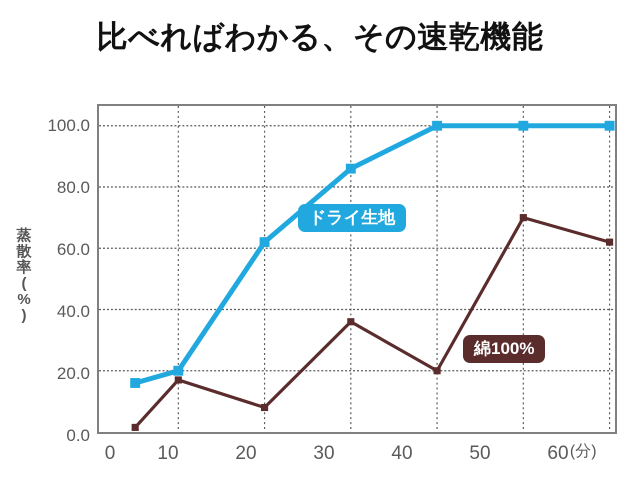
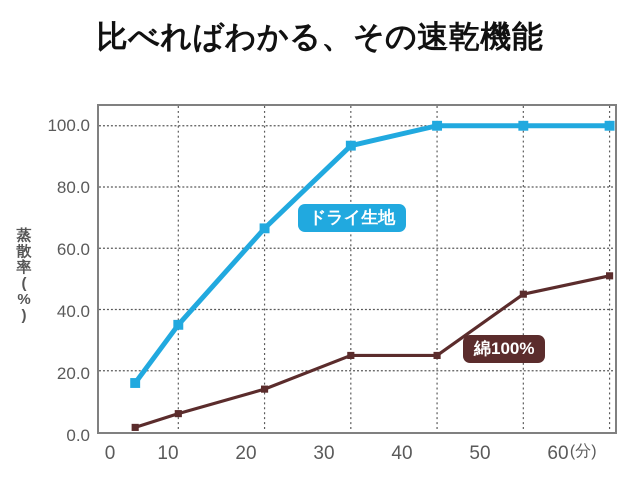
ドライ生地/10: 20 -> 35
綿100%/10: 17 -> 6
ドライ生地/20: 62 -> 66
綿100%/20: 8 -> 14
ドライ生地/30: 86 -> 94
綿100%/30: 36 -> 25
綿100%/40: 20 -> 25
綿100%/50: 70 -> 45
綿100%/60: 62 -> 51
